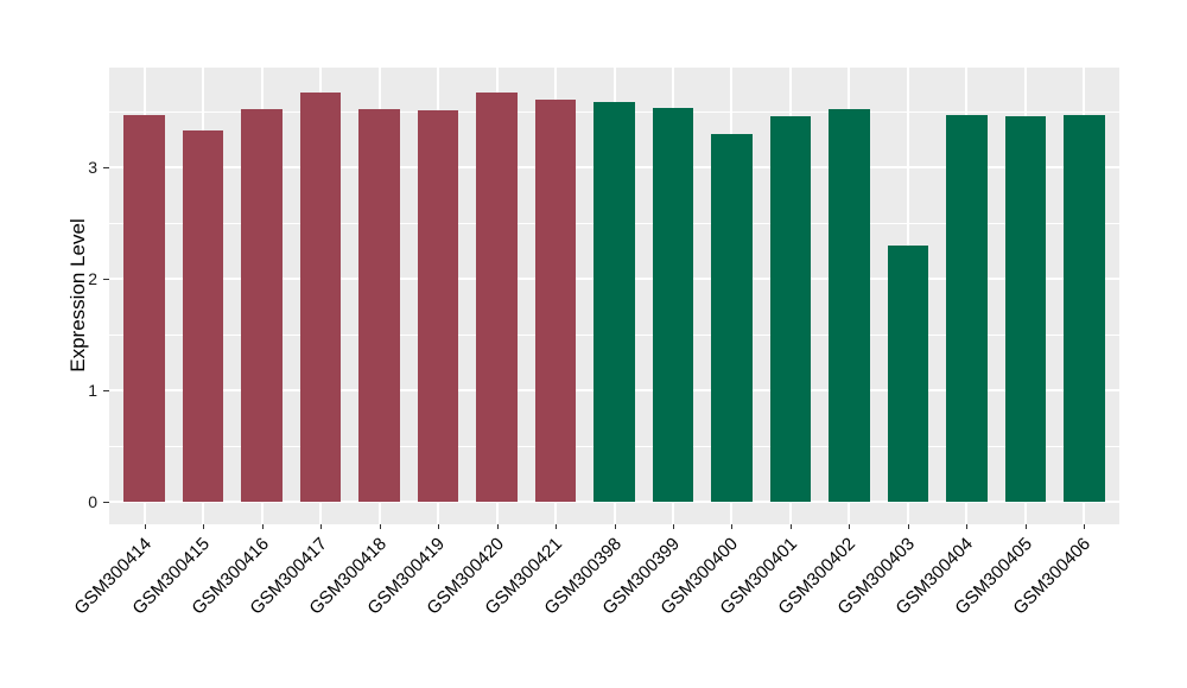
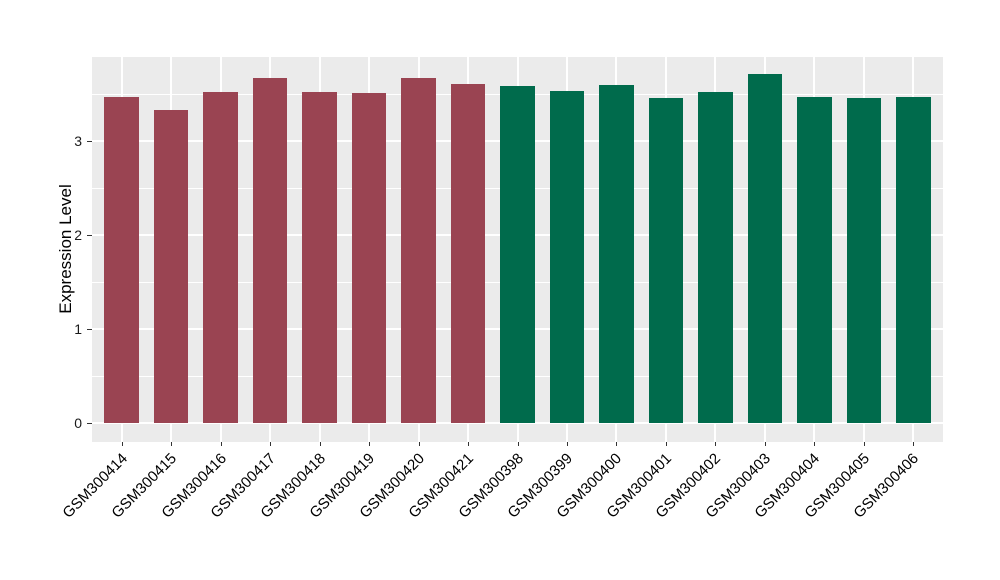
GSM300400: 3.3 -> 3.6
GSM300403: 2.3 -> 3.7
